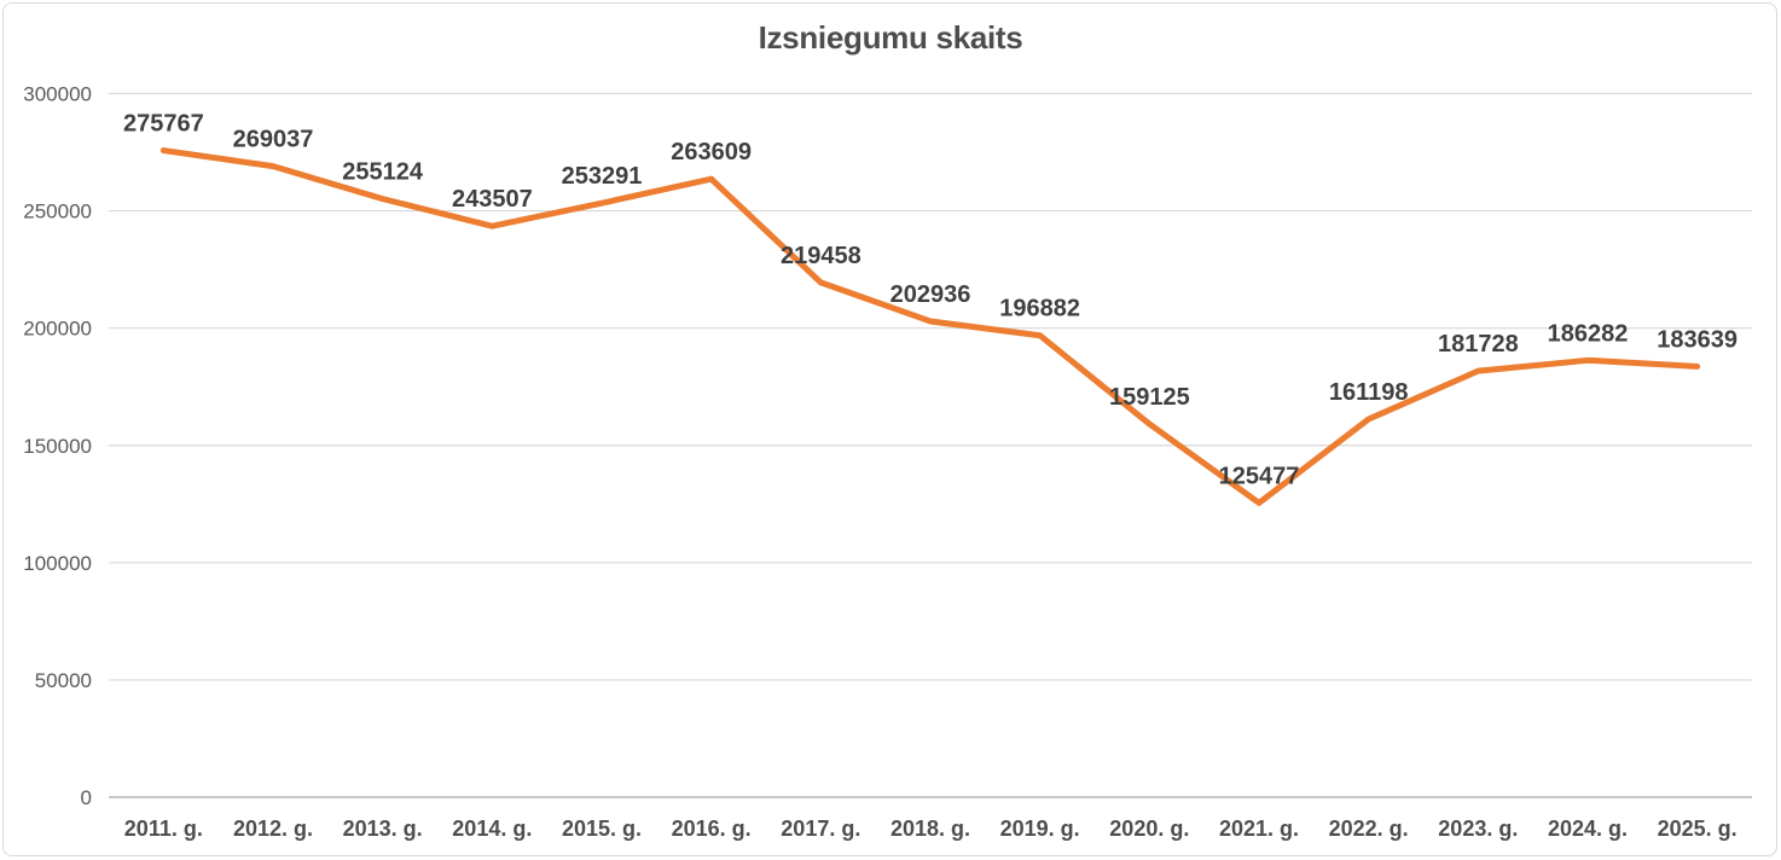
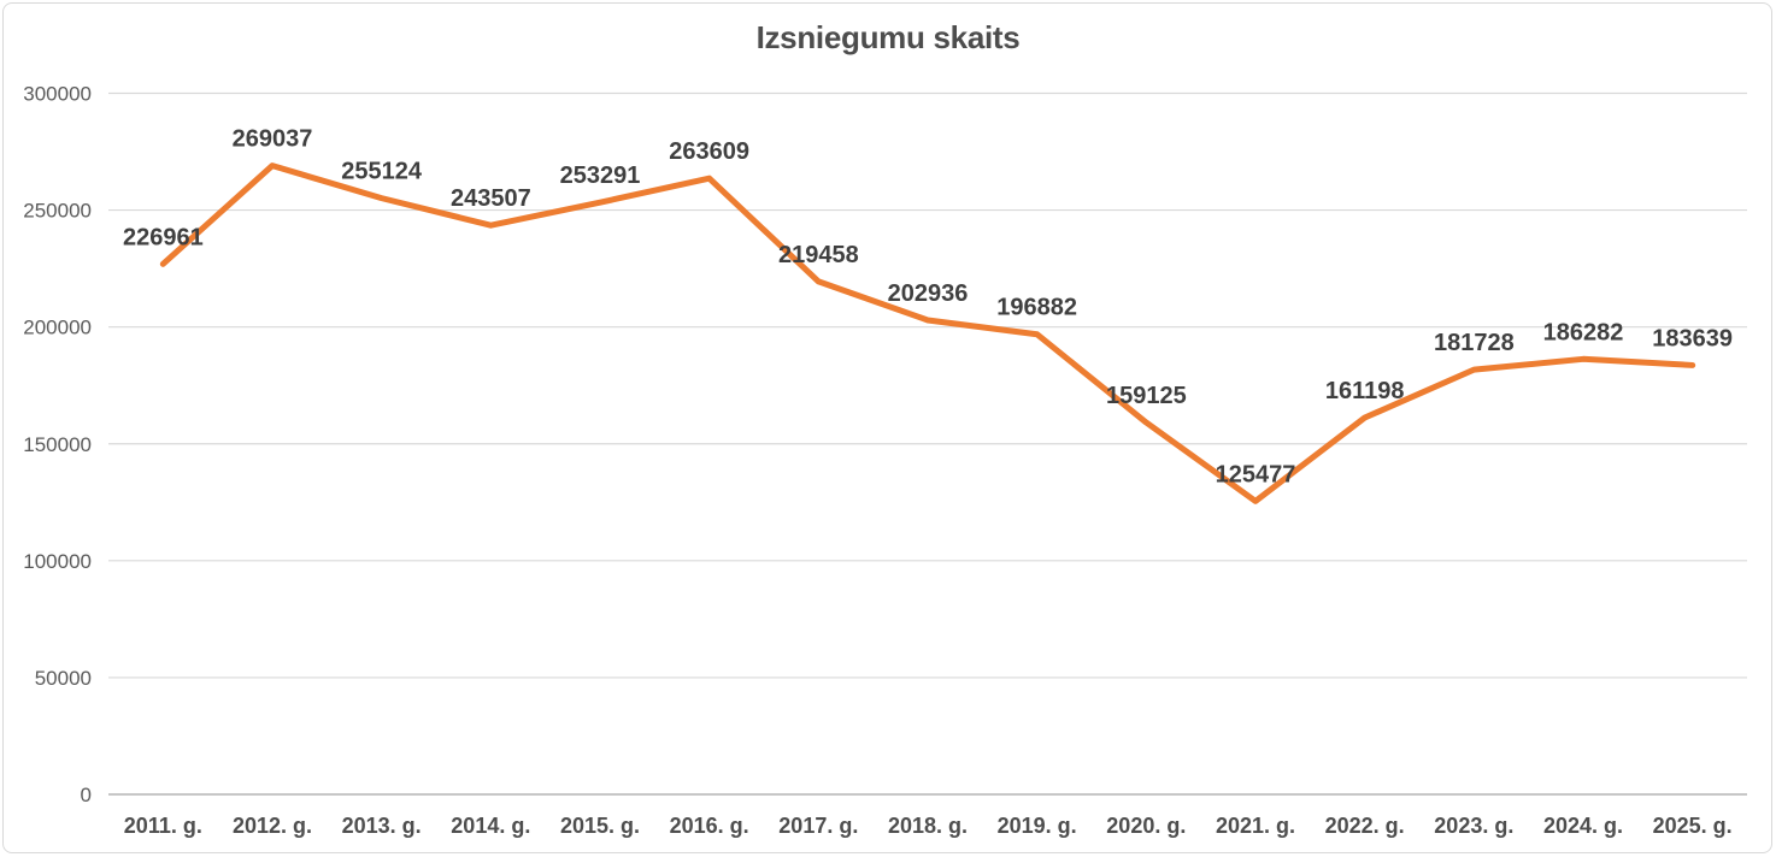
2011. g.: 275767 -> 226961
